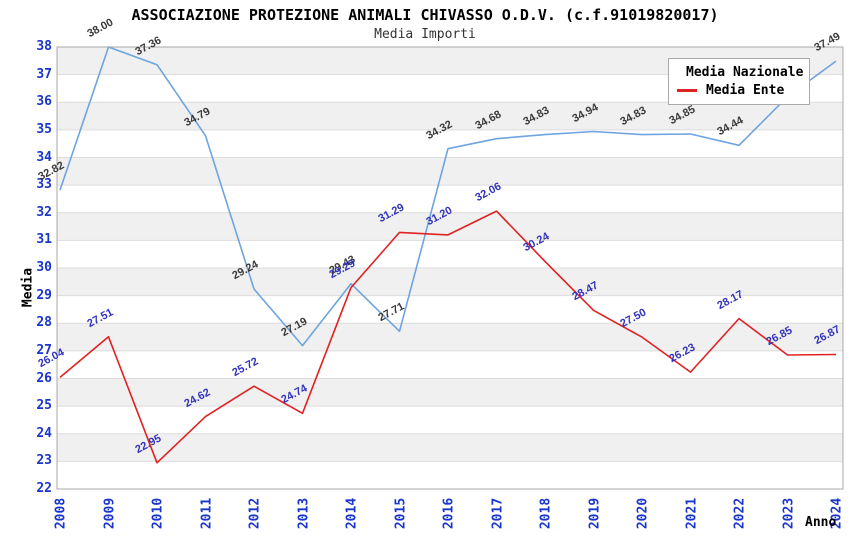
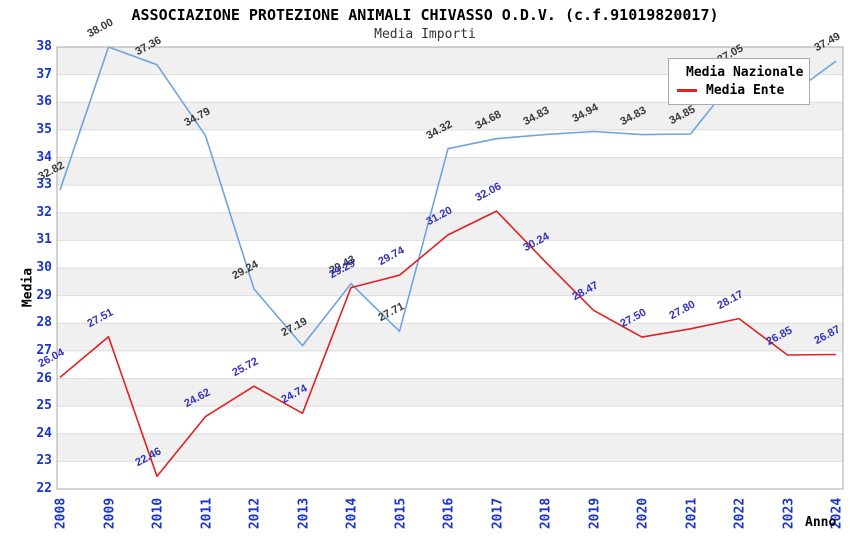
Media Ente/2010: 22.95 -> 22.46
Media Ente/2015: 31.29 -> 29.74
Media Ente/2021: 26.23 -> 27.80
Media Nazionale/2022: 34.44 -> 37.05
